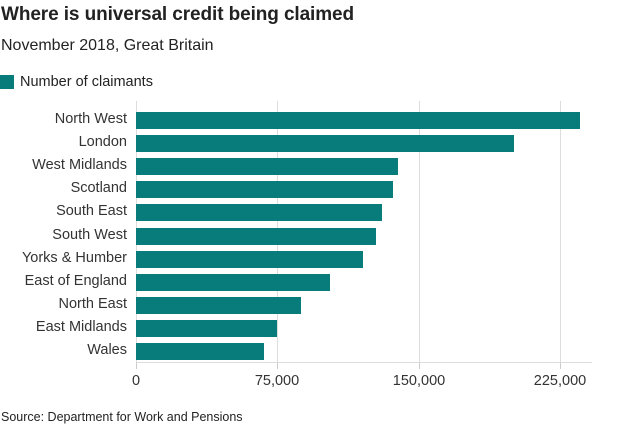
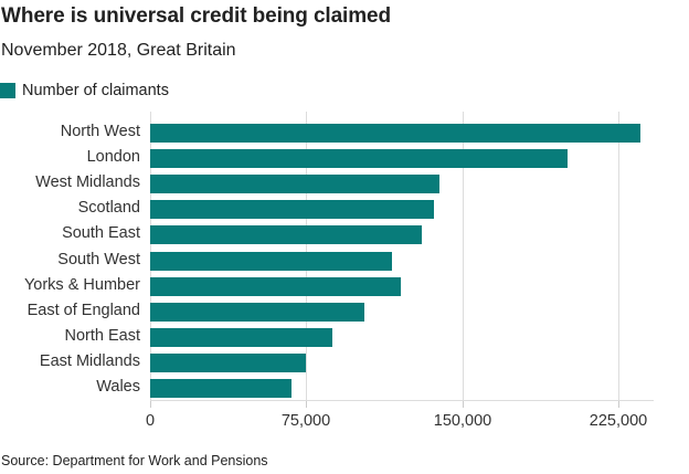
South West: 127000 -> 116000
